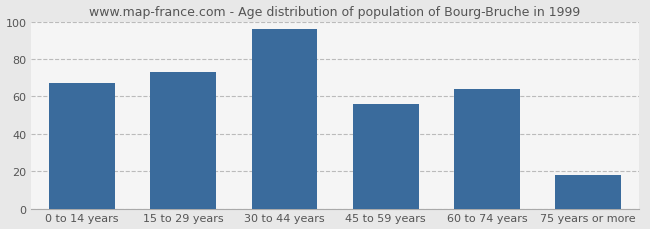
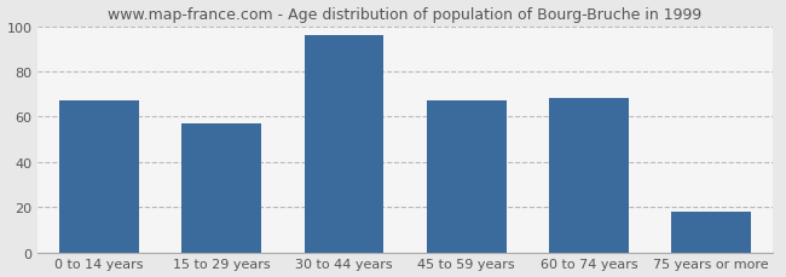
15 to 29 years: 73 -> 57
45 to 59 years: 56 -> 67
60 to 74 years: 64 -> 68
